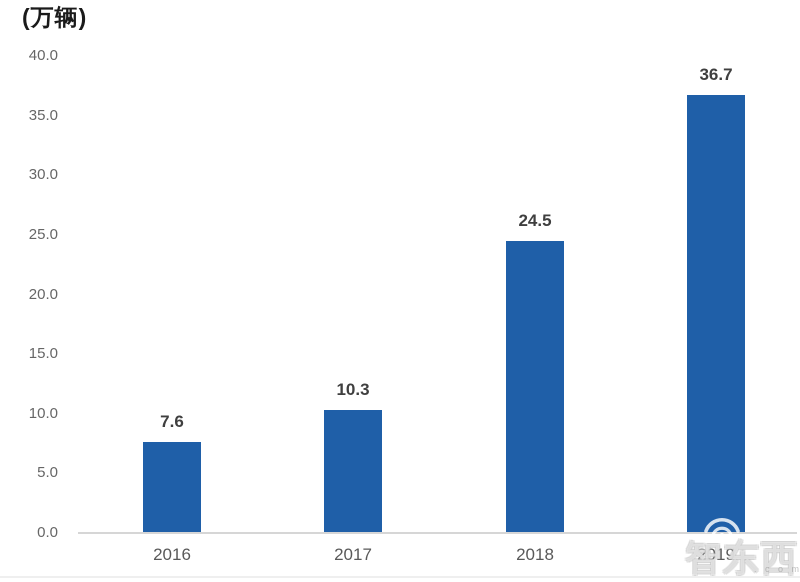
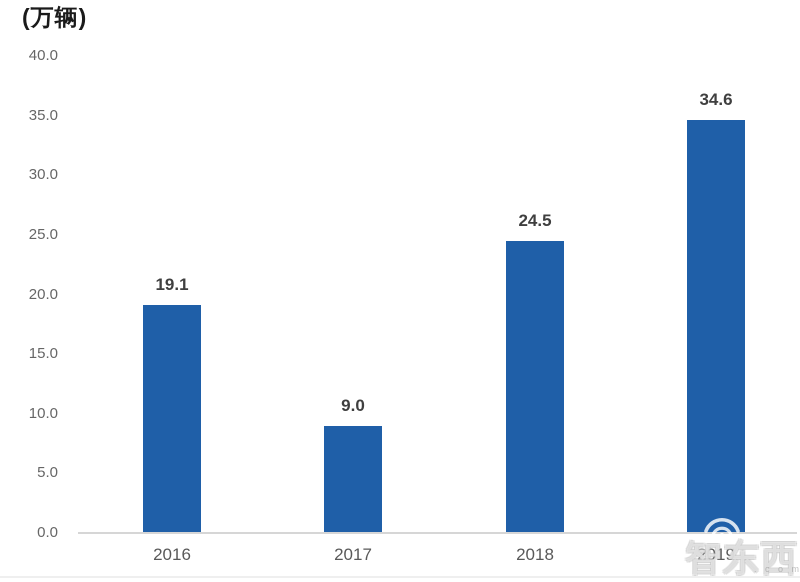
2016: 7.6 -> 19.1
2017: 10.3 -> 9.0
2019: 36.7 -> 34.6
